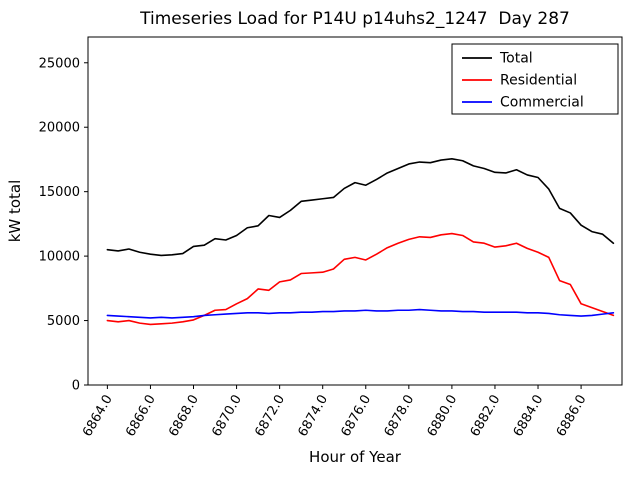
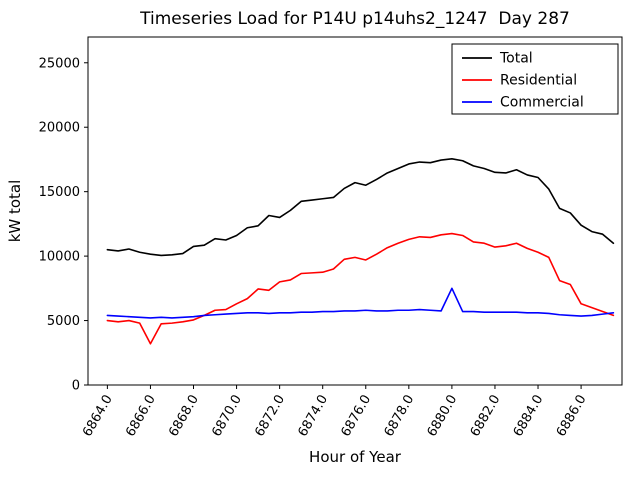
Residential/6866.0: 4700 -> 3200
Commercial/6880.0: 5800 -> 7500
